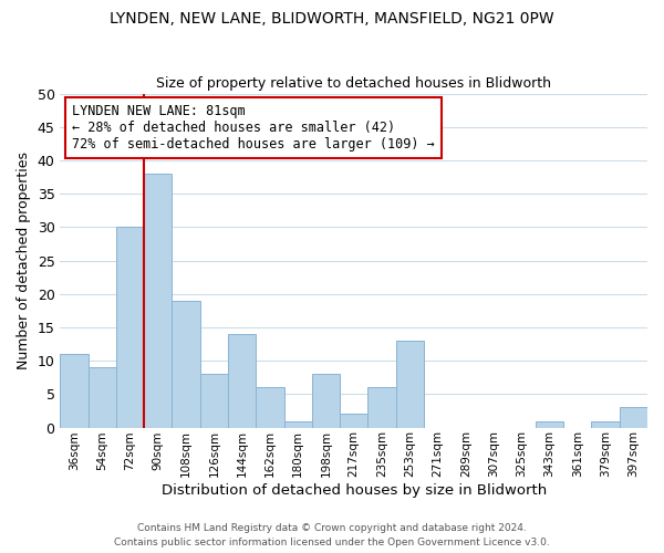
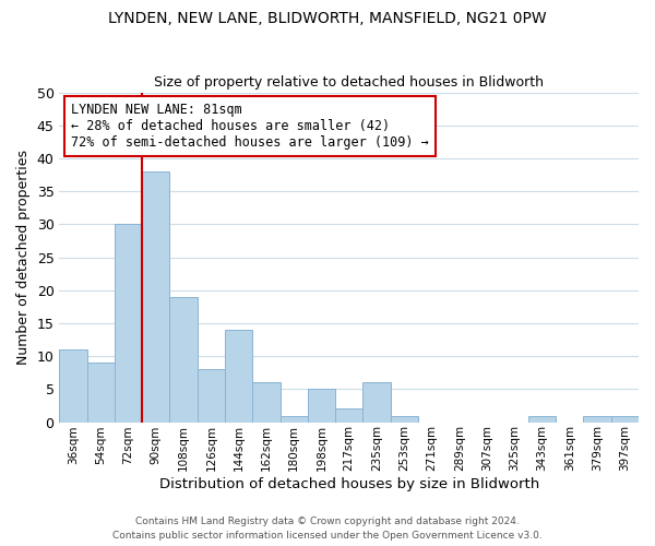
198sqm: 8 -> 5
253sqm: 13 -> 1
397sqm: 3 -> 1
